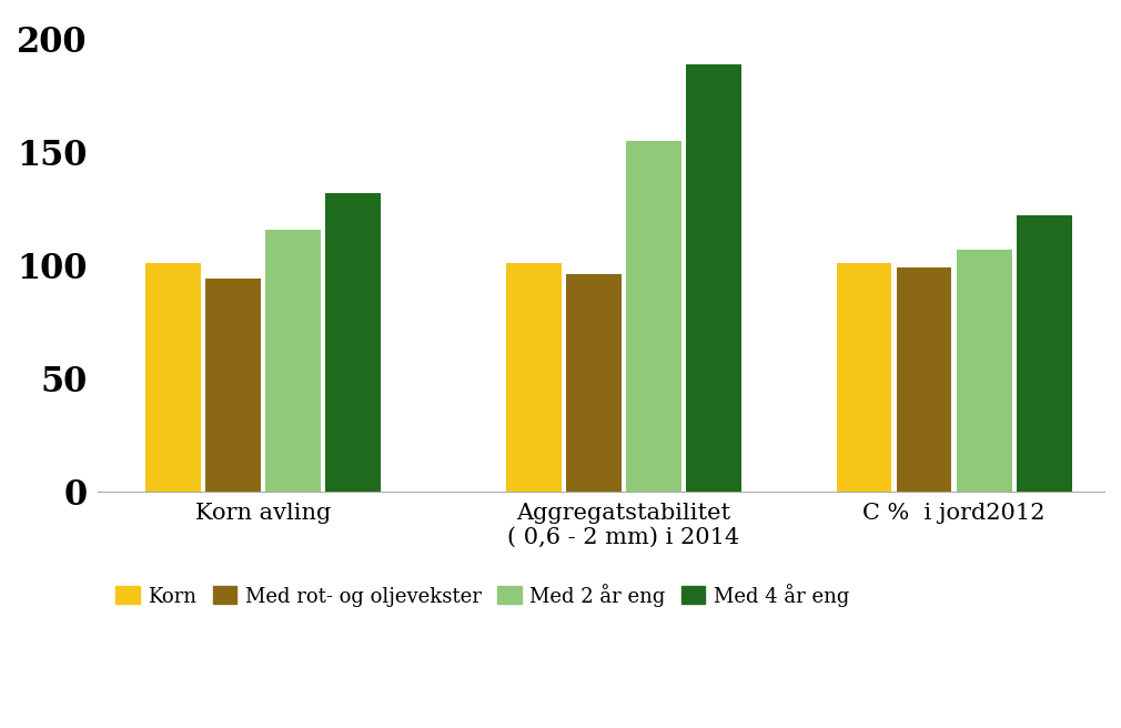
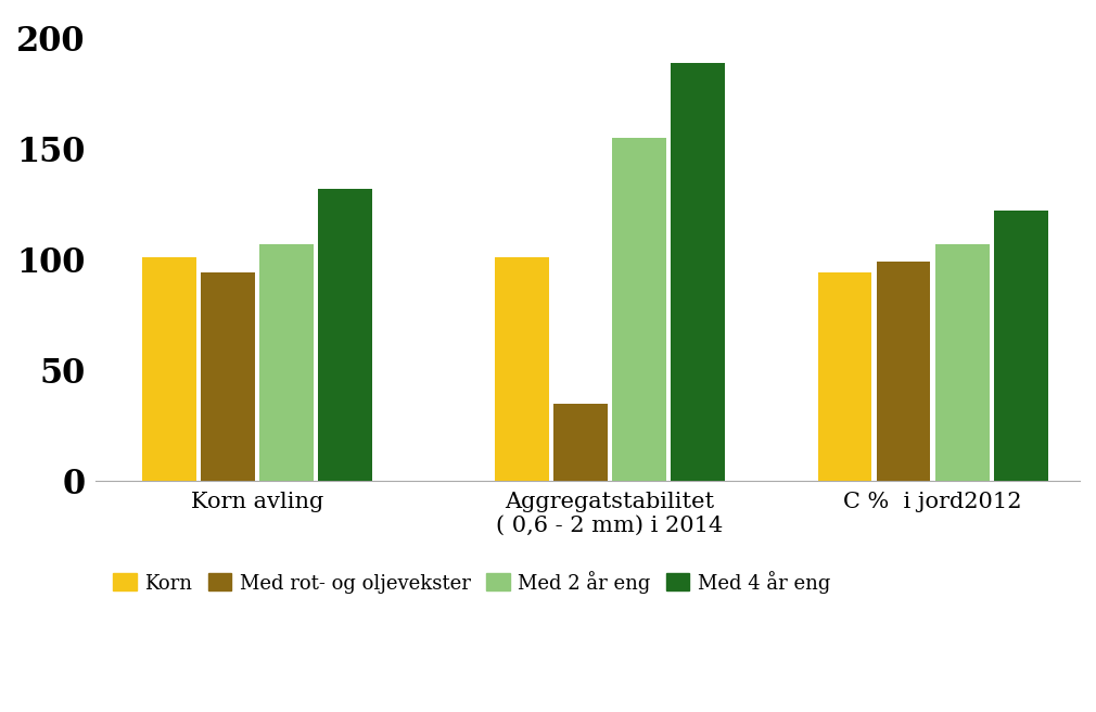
Med 2 år eng/Korn avling: 116 -> 107
Med rot- og oljevekster/Aggregatstabilitet ( 0,6 - 2 mm) i 2014: 96 -> 35
Korn/C % i jord2012: 101 -> 94
